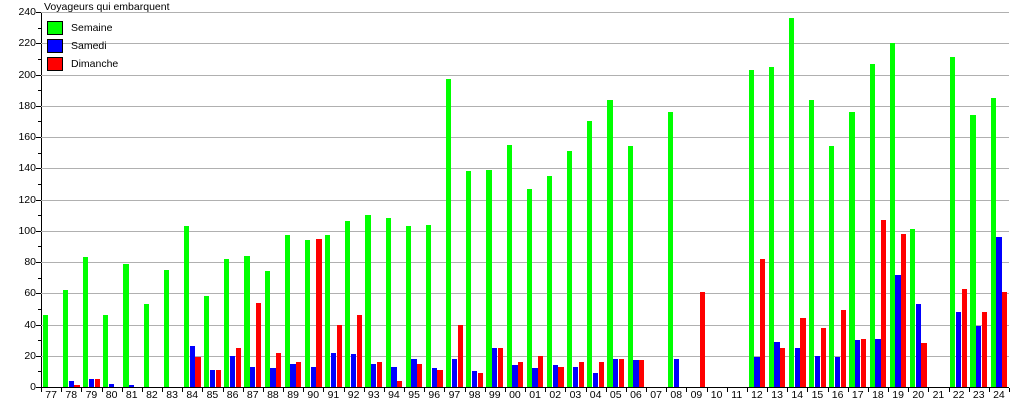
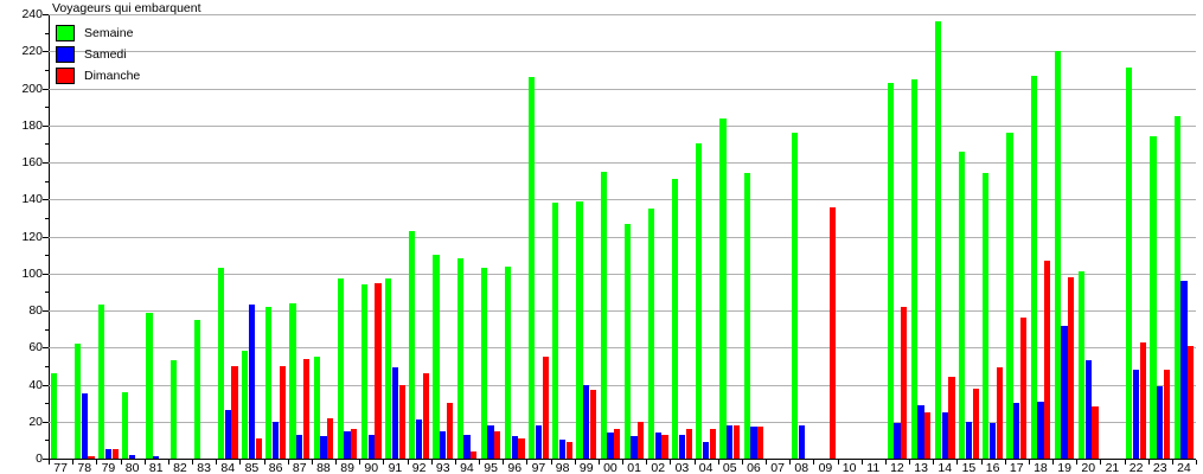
Samedi/78: 4 -> 35
Semaine/80: 46 -> 36
Dimanche/84: 19 -> 50
Samedi/85: 11 -> 83
Dimanche/86: 25 -> 50
Semaine/88: 74 -> 55
Samedi/91: 22 -> 49
Semaine/92: 106 -> 123
Dimanche/93: 16 -> 30
Semaine/97: 197 -> 206
Dimanche/97: 40 -> 55
Samedi/99: 25 -> 40
Dimanche/99: 25 -> 37
Dimanche/09: 61 -> 136
Semaine/15: 184 -> 166
Dimanche/17: 31 -> 76
